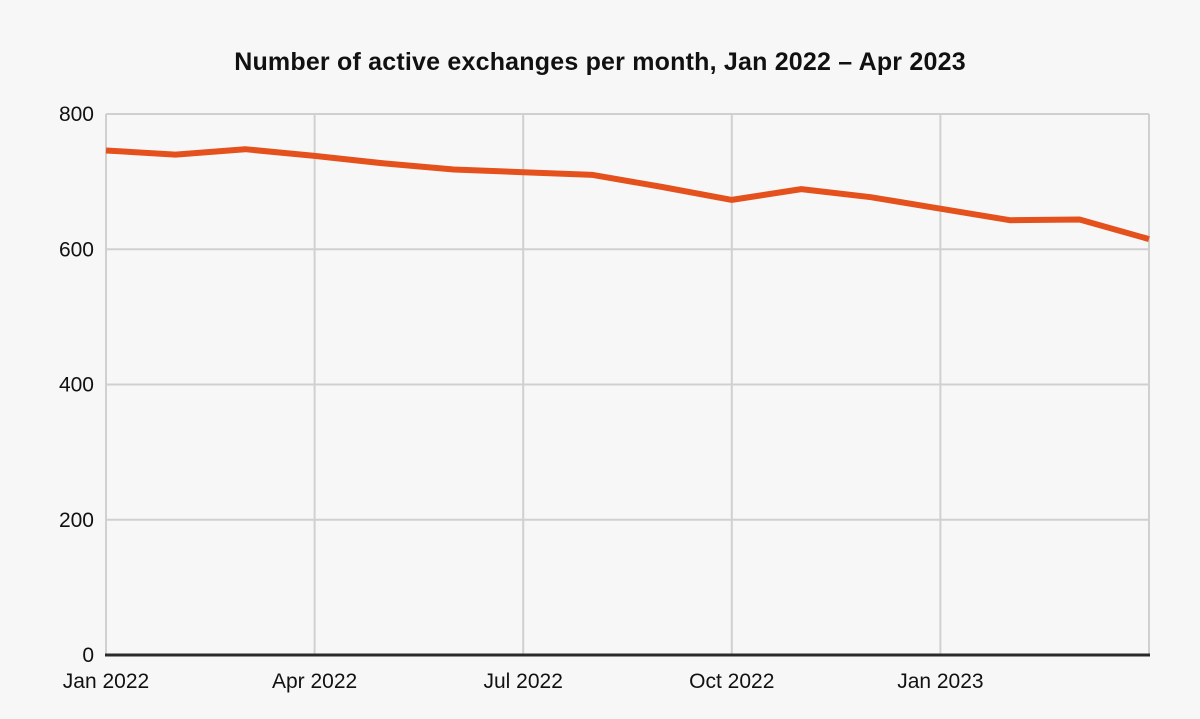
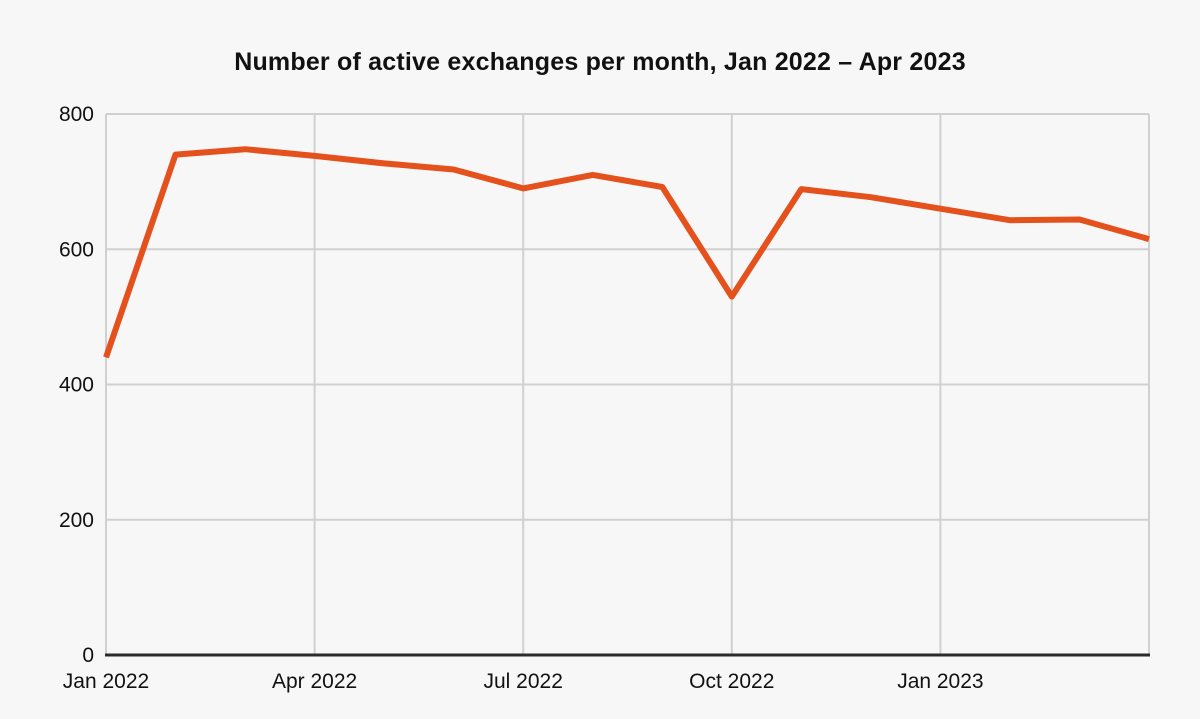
Jan 2022: 750 -> 440
Jul 2022: 710 -> 690
Oct 2022: 670 -> 530
